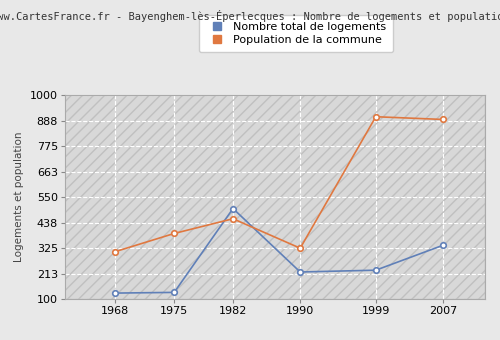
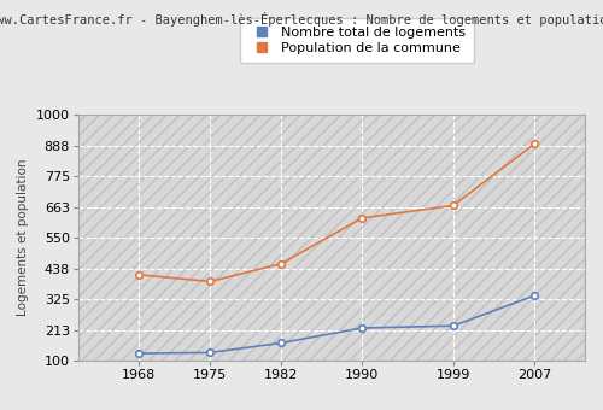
Population de la commune/1968: 310 -> 415
Nombre total de logements/1982: 500 -> 165
Population de la commune/1990: 325 -> 622
Population de la commune/1999: 905 -> 668
